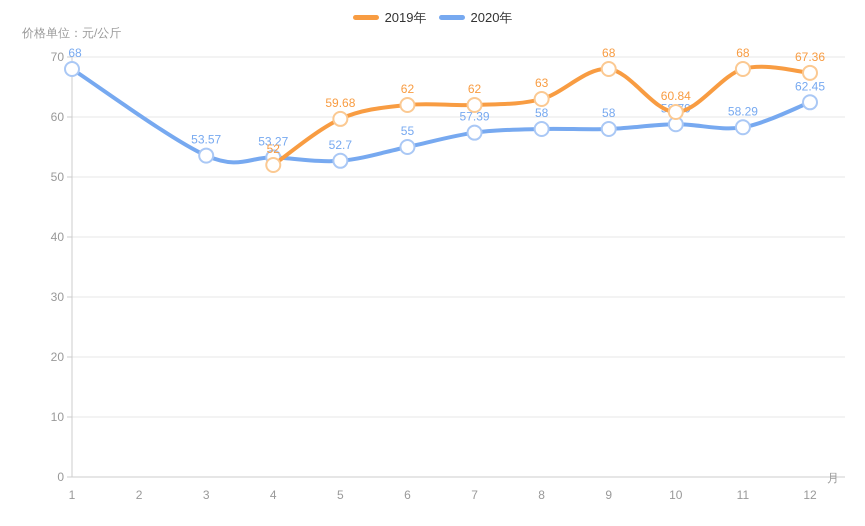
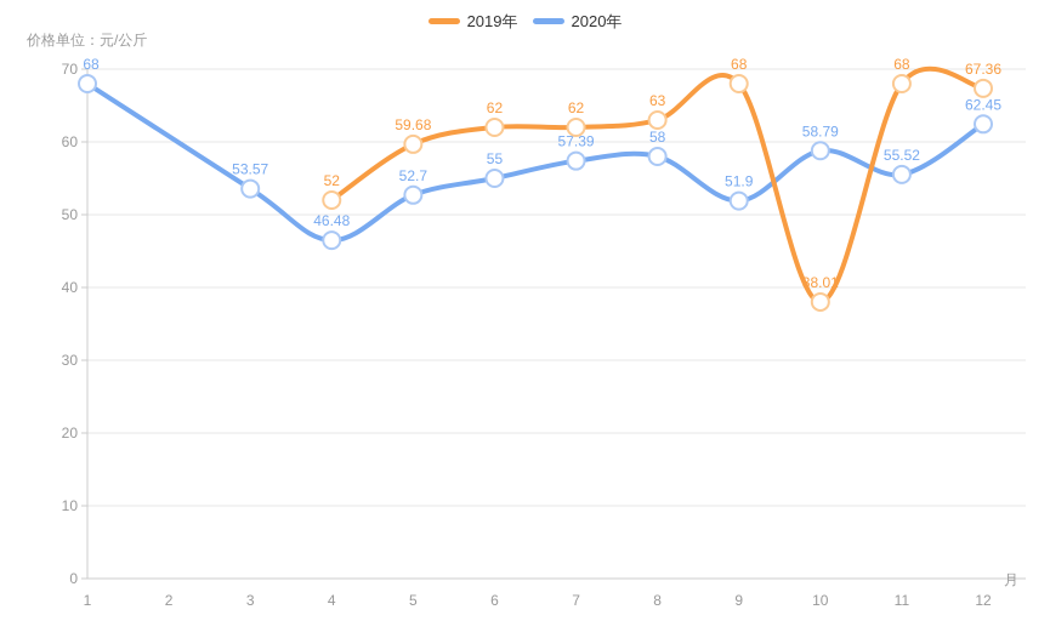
2020年/4: 53.27 -> 46.48
2020年/9: 58 -> 51.9
2019年/10: 60.84 -> 38.01
2020年/11: 58.29 -> 55.52
